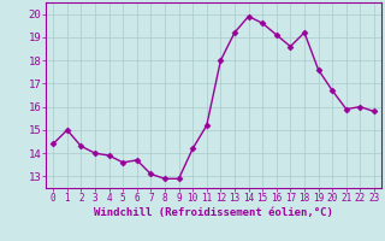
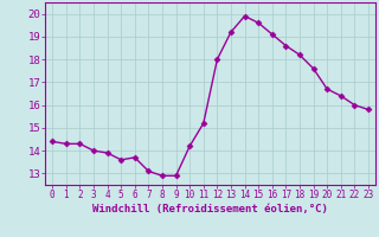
1: 15.0 -> 14.3
18: 19.2 -> 18.2
21: 15.9 -> 16.4
